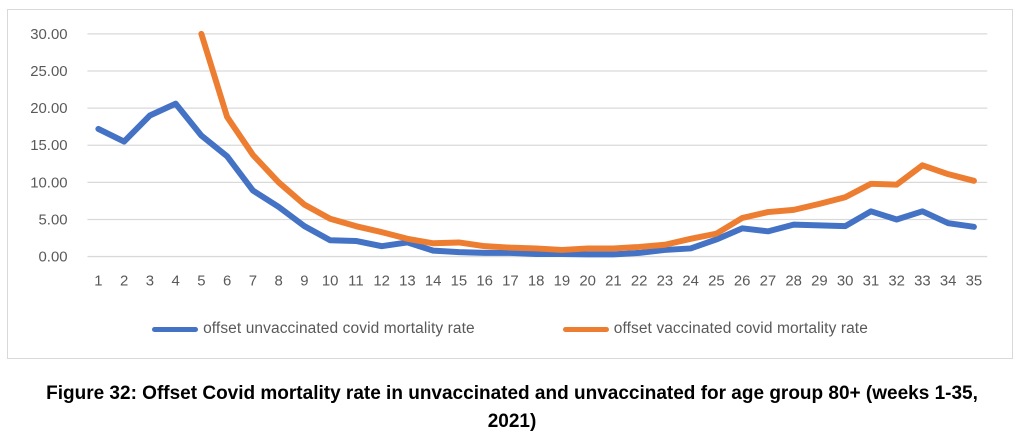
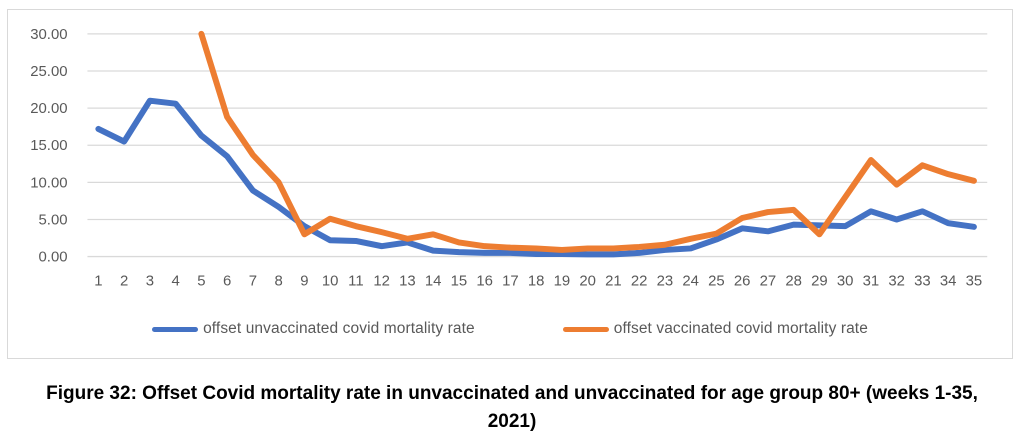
offset unvaccinated covid mortality rate/3: 19 -> 21
offset vaccinated covid mortality rate/9: 7 -> 3
offset vaccinated covid mortality rate/14: 2 -> 3
offset vaccinated covid mortality rate/29: 7 -> 3
offset vaccinated covid mortality rate/31: 10 -> 13
